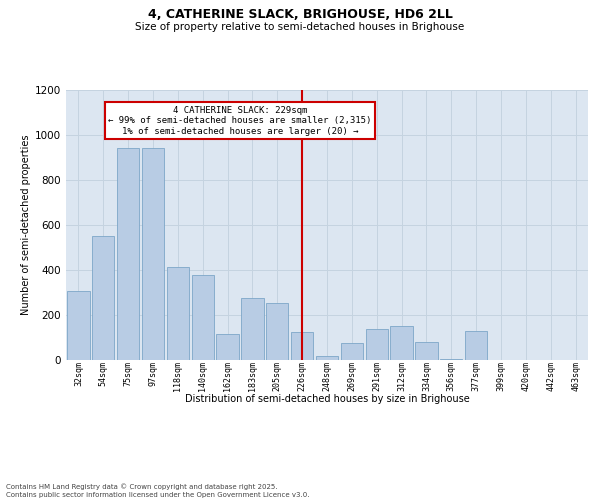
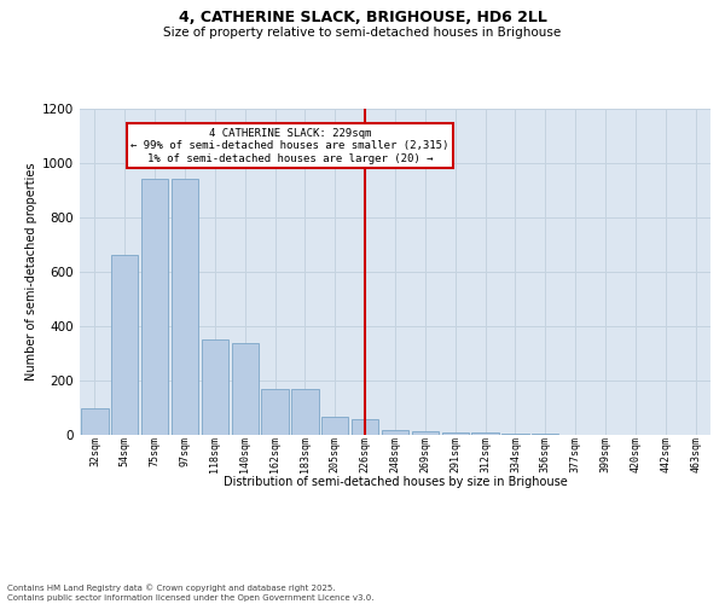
32sqm: 305 -> 100
54sqm: 550 -> 660
118sqm: 415 -> 350
140sqm: 380 -> 340
162sqm: 115 -> 170
183sqm: 275 -> 170
205sqm: 255 -> 65
226sqm: 125 -> 60
269sqm: 75 -> 15
291sqm: 140 -> 8
312sqm: 150 -> 8
334sqm: 80 -> 5
377sqm: 130 -> 2
